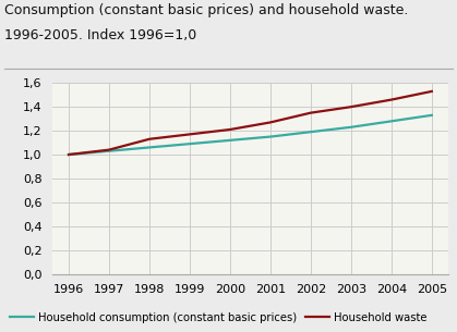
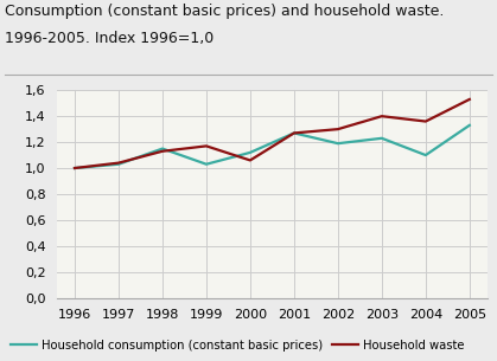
Household consumption (constant basic prices)/1998: 1,06 -> 1,15
Household consumption (constant basic prices)/1999: 1,09 -> 1,03
Household waste/2000: 1,21 -> 1,06
Household consumption (constant basic prices)/2001: 1,15 -> 1,27
Household waste/2002: 1,35 -> 1,30
Household consumption (constant basic prices)/2004: 1,28 -> 1,10
Household waste/2004: 1,46 -> 1,36
